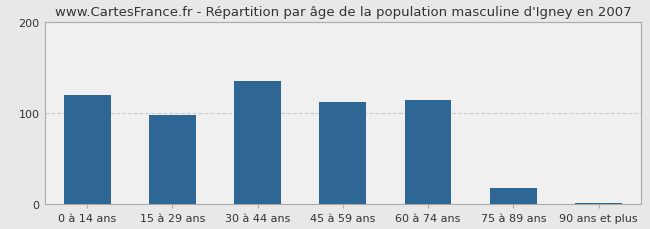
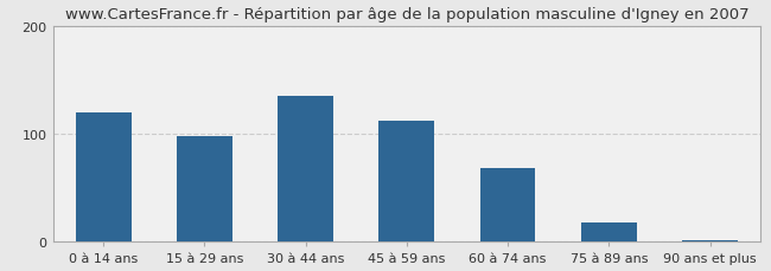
60 à 74 ans: 114 -> 68
